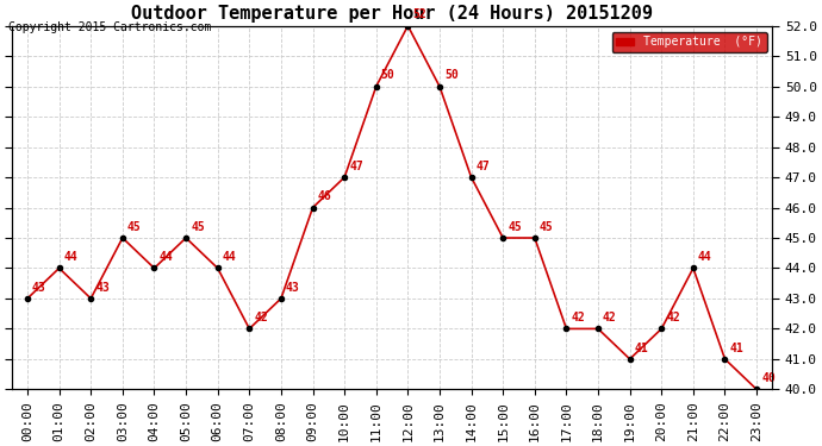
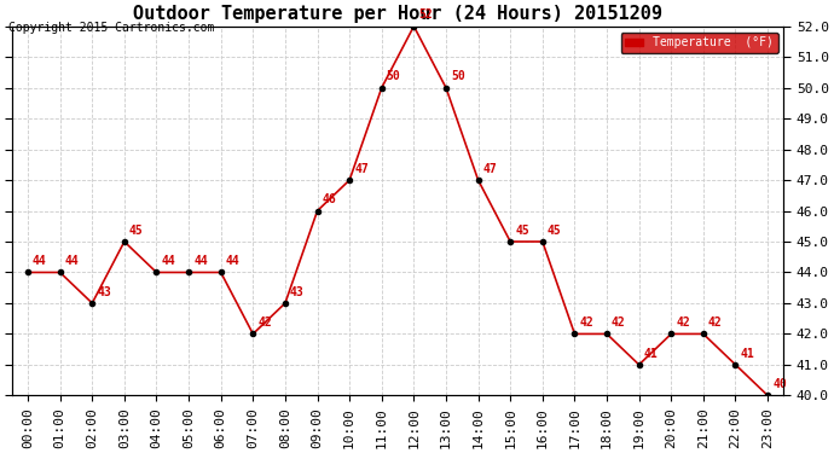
00:00: 43 -> 44
05:00: 45 -> 44
21:00: 44 -> 42
